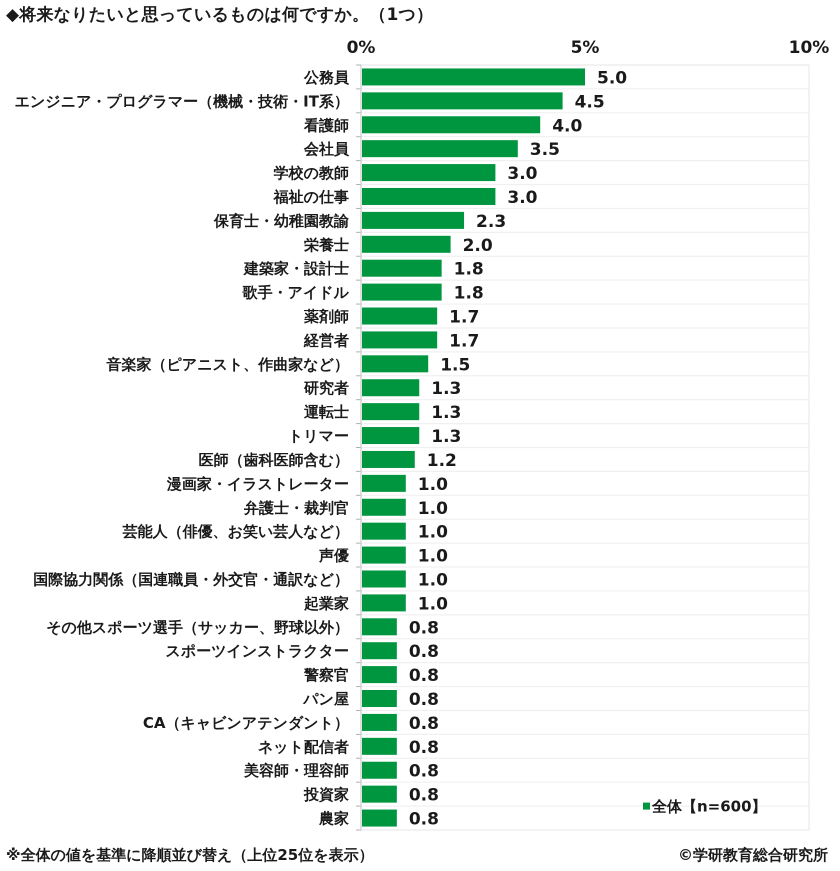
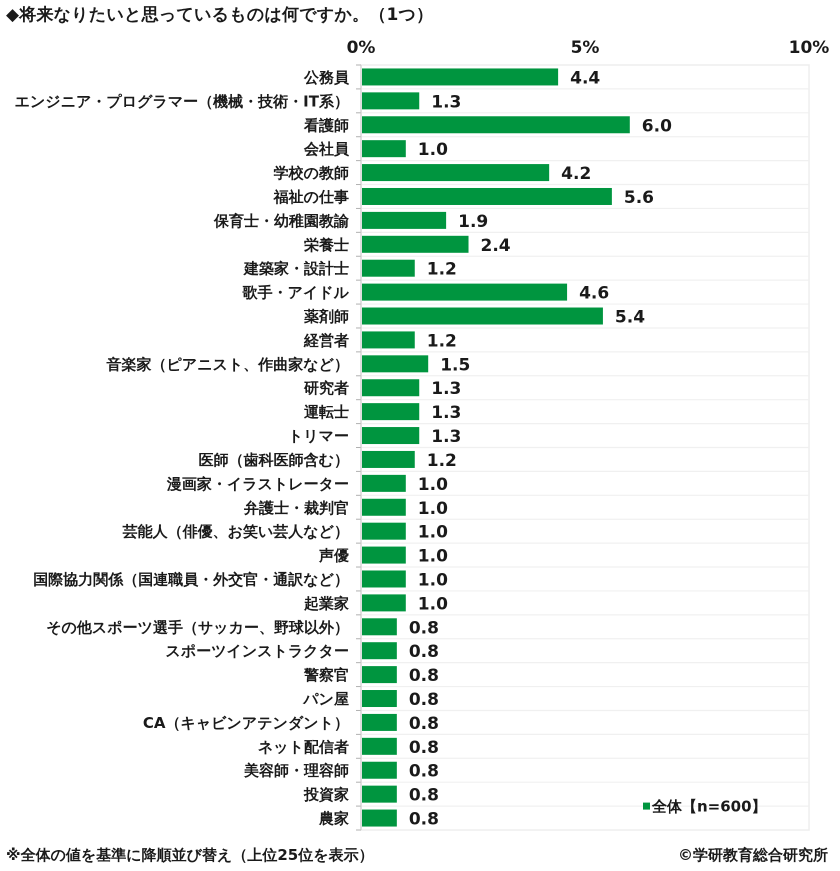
公務員: 5.0 -> 4.4
エンジニア・プログラマー（機械・技術・IT系）: 4.5 -> 1.3
看護師: 4.0 -> 6.0
会社員: 3.5 -> 1.0
学校の教師: 3.0 -> 4.2
福祉の仕事: 3.0 -> 5.6
保育士・幼稚園教諭: 2.3 -> 1.9
栄養士: 2.0 -> 2.4
建築家・設計士: 1.8 -> 1.2
歌手・アイドル: 1.8 -> 4.6
薬剤師: 1.7 -> 5.4
経営者: 1.7 -> 1.2
